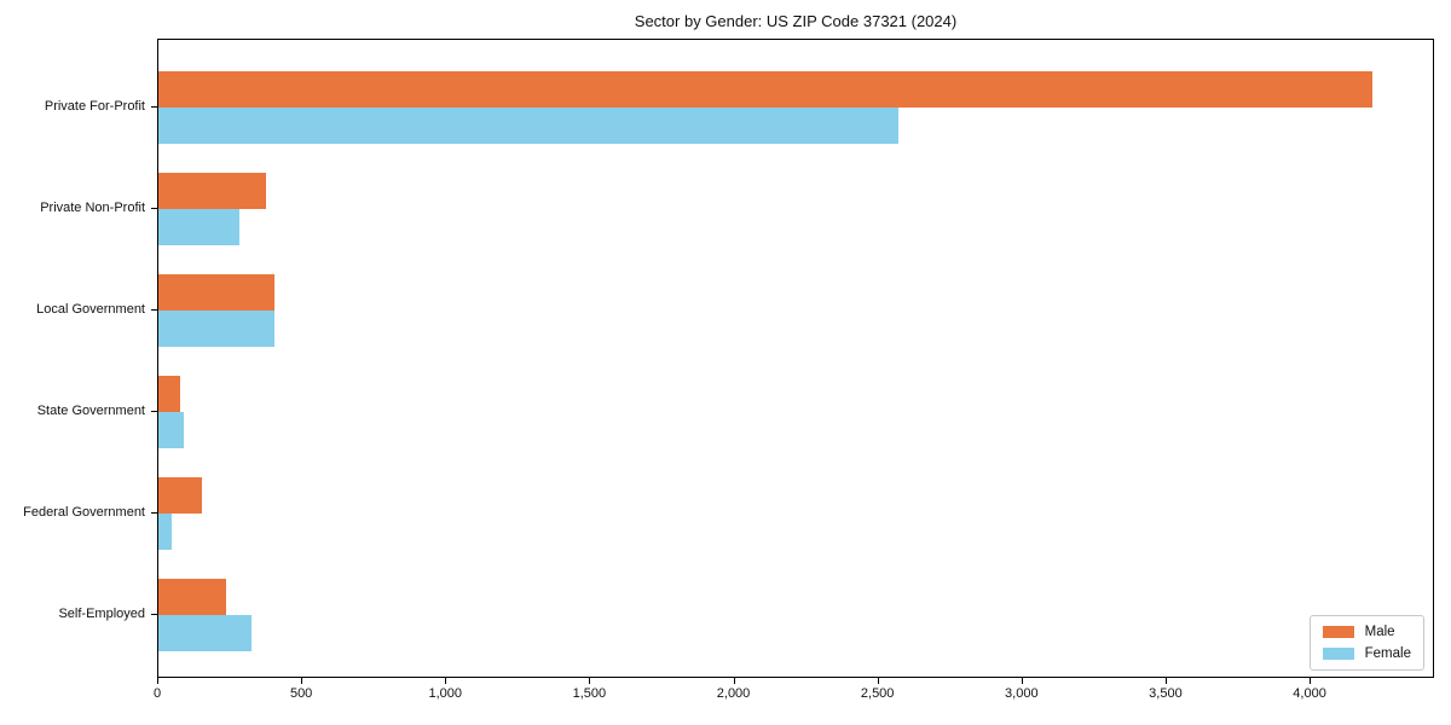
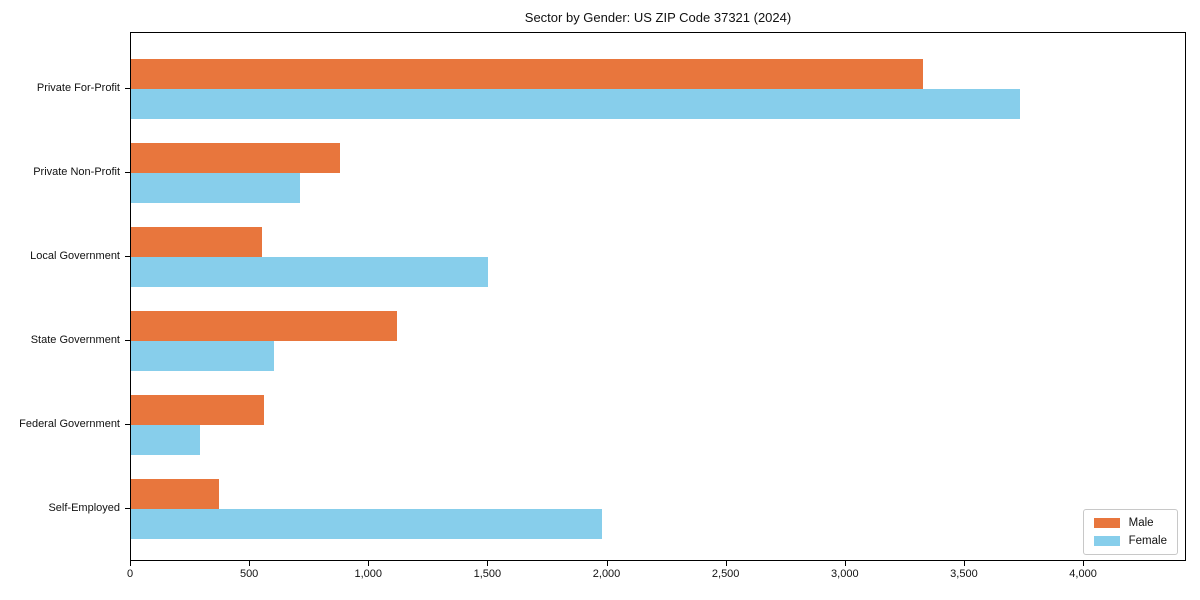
Male/Private For-Profit: 4220 -> 3330
Female/Private For-Profit: 2580 -> 3740
Male/Private Non-Profit: 380 -> 880
Female/Private Non-Profit: 280 -> 710
Male/Local Government: 400 -> 550
Female/Local Government: 400 -> 1500
Male/State Government: 80 -> 1120
Female/State Government: 90 -> 600
Male/Federal Government: 150 -> 560
Female/Federal Government: 40 -> 290
Male/Self-Employed: 240 -> 370
Female/Self-Employed: 320 -> 1980
